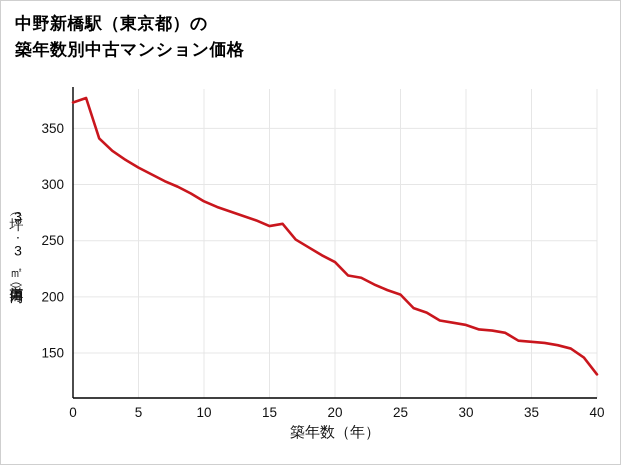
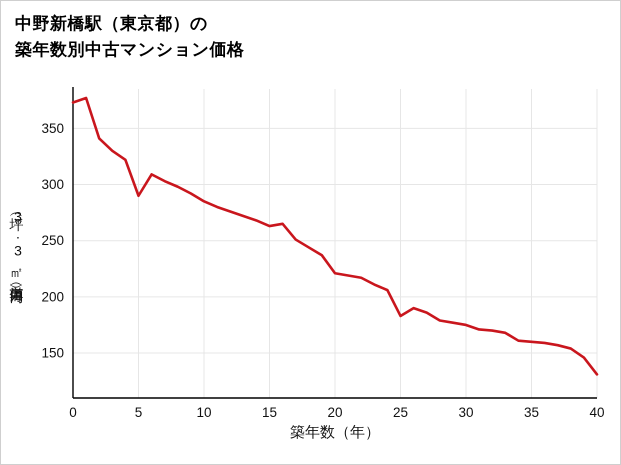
5: 315 -> 290
20: 231 -> 221
25: 202 -> 183
